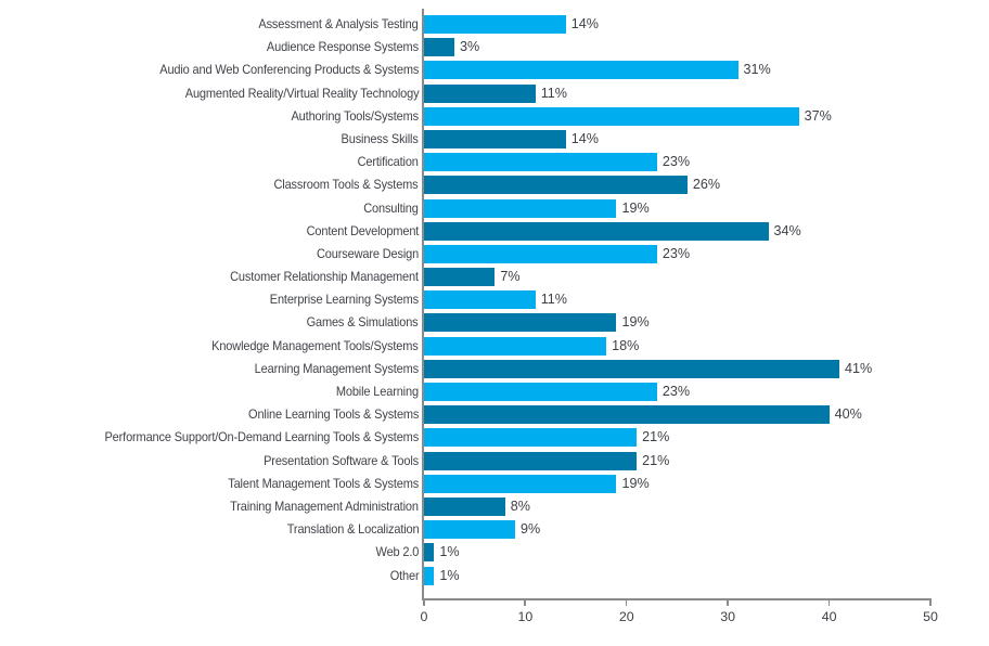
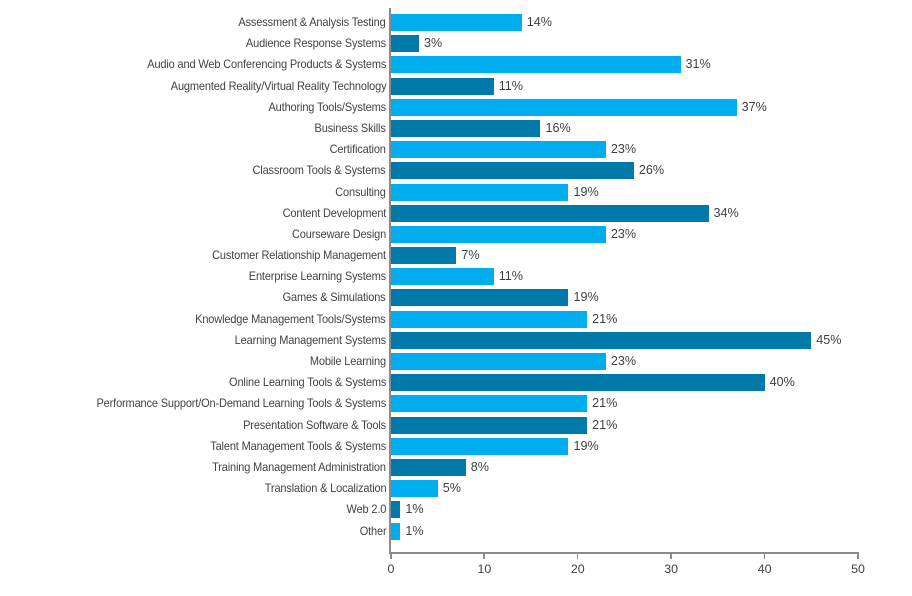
Business Skills: 14% -> 16%
Knowledge Management Tools/Systems: 18% -> 21%
Learning Management Systems: 41% -> 45%
Translation & Localization: 9% -> 5%
